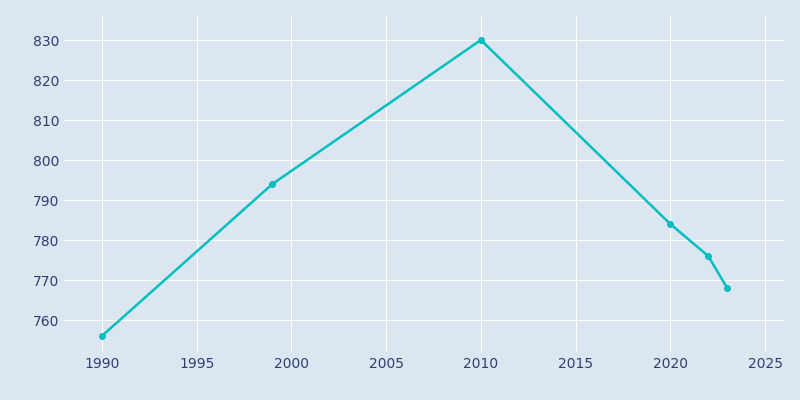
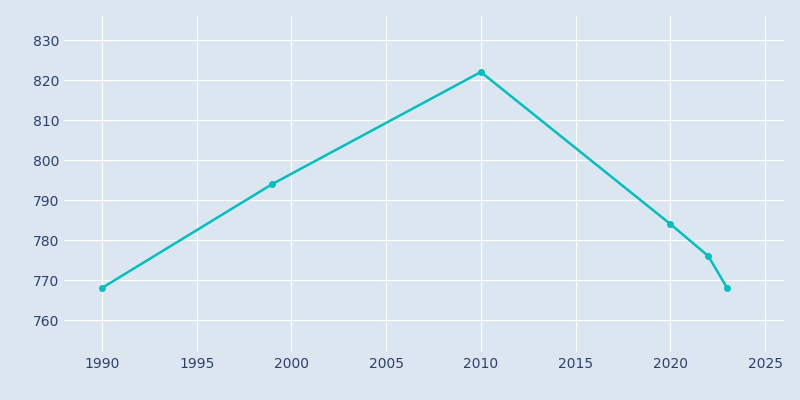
1990: 756 -> 768
2010: 830 -> 822
